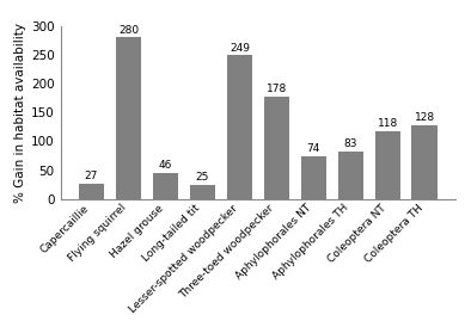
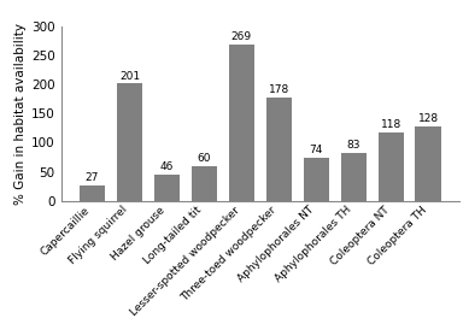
Flying squirrel: 280 -> 201
Long-tailed tit: 25 -> 60
Lesser-spotted woodpecker: 249 -> 269
